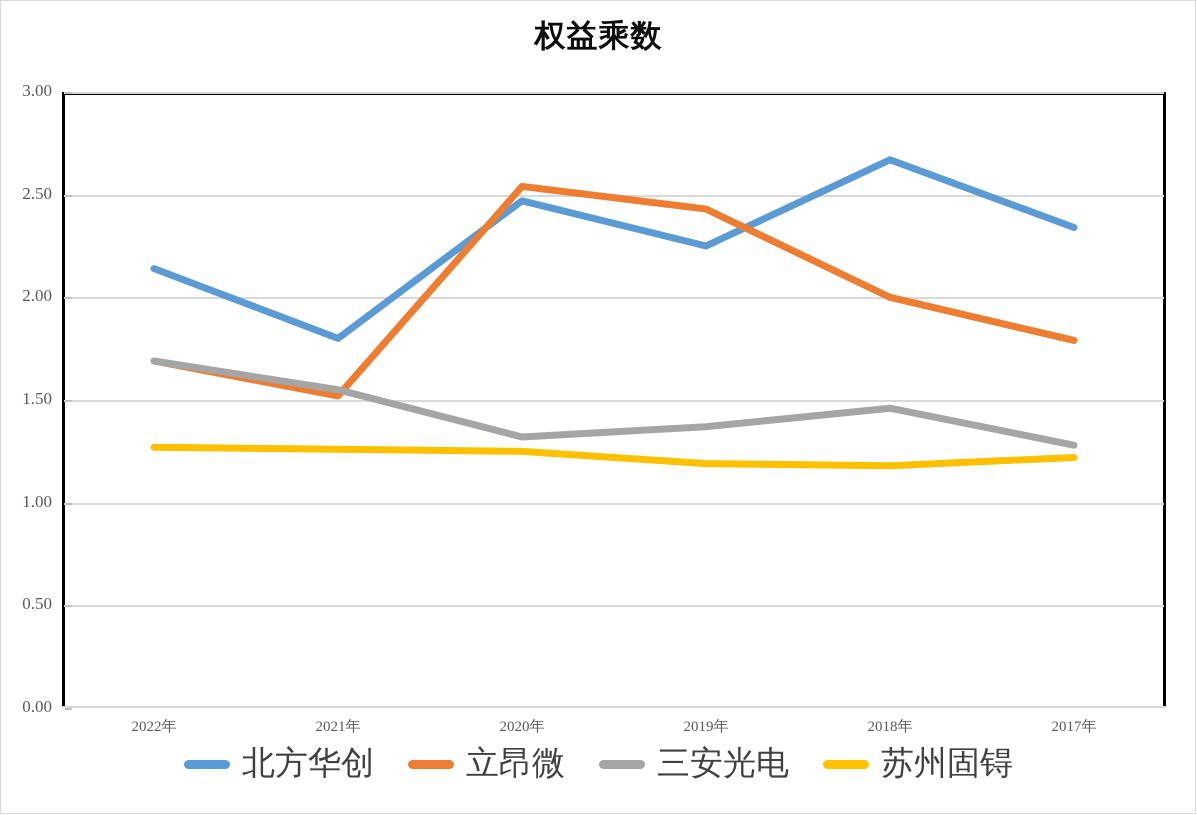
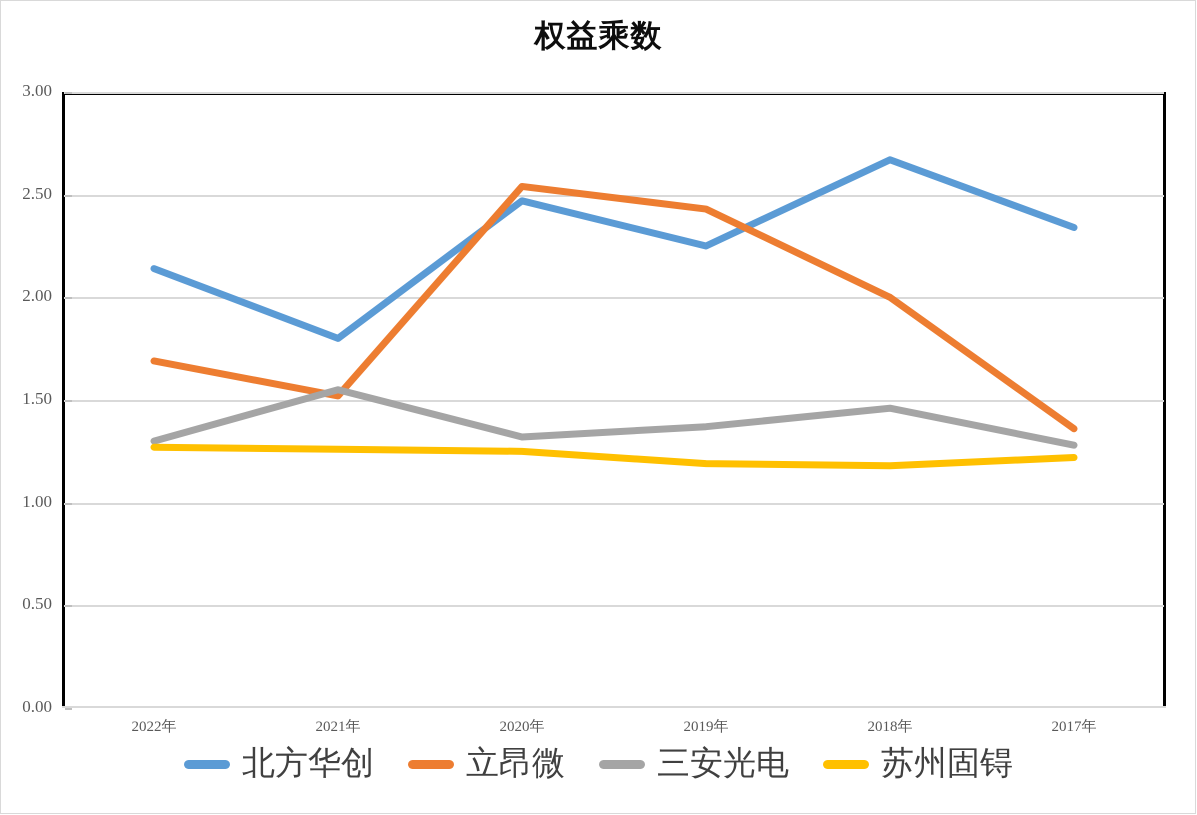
三安光电/2022年: 1.69 -> 1.30
立昂微/2017年: 1.79 -> 1.36
